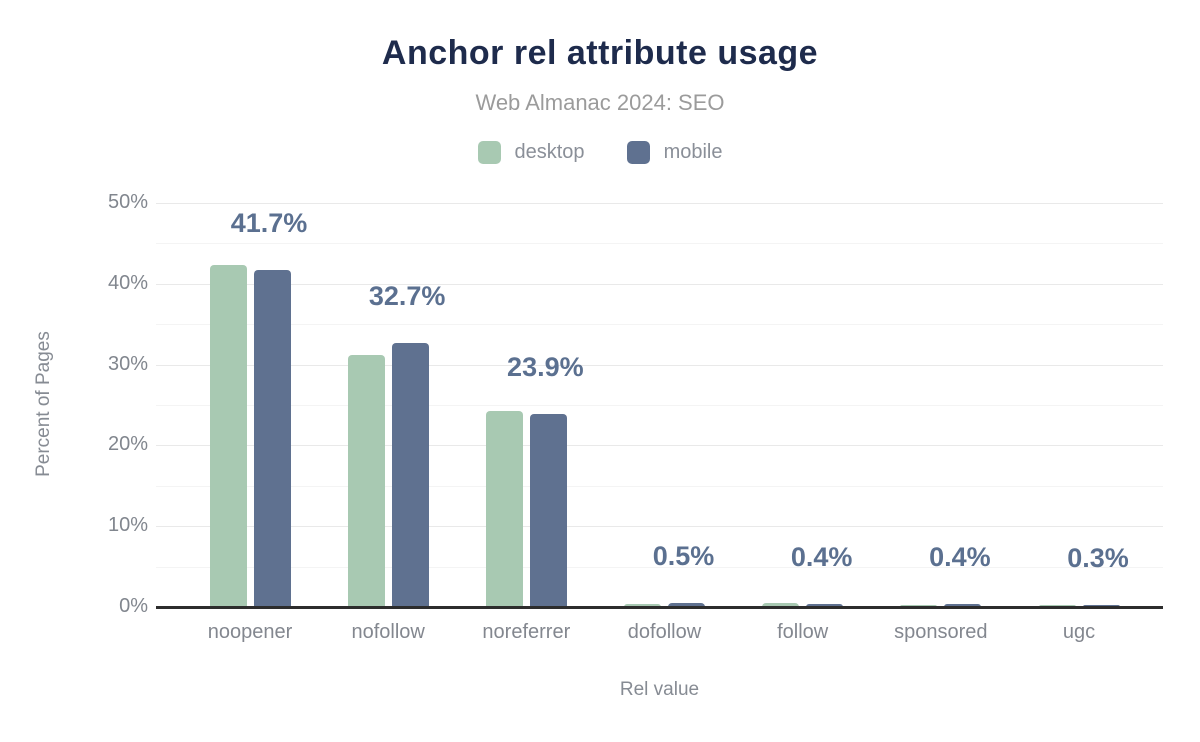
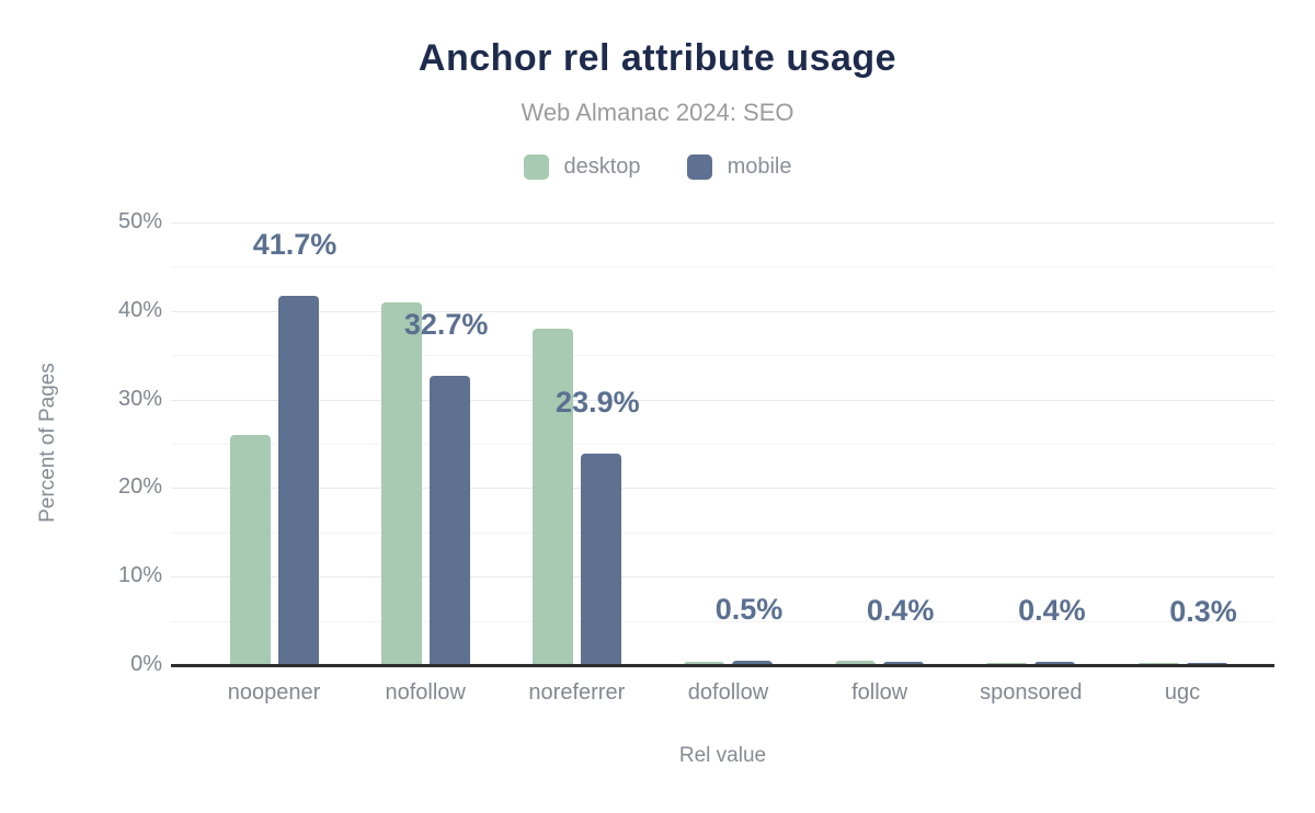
desktop/noopener: 42% -> 26%
desktop/nofollow: 31% -> 41%
desktop/noreferrer: 24% -> 38%
